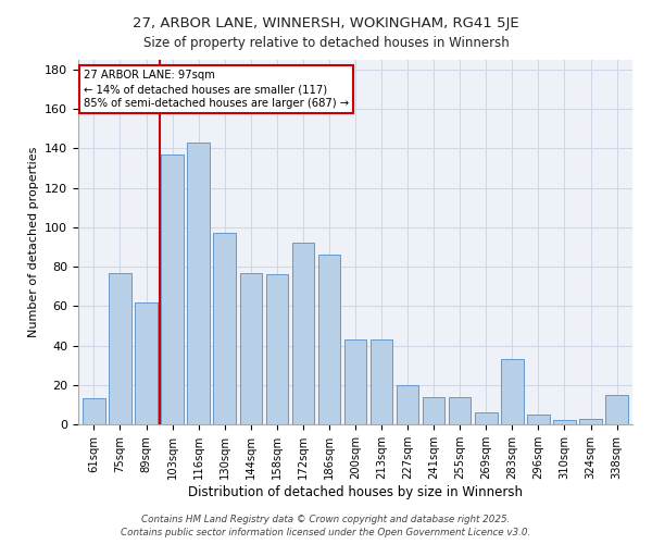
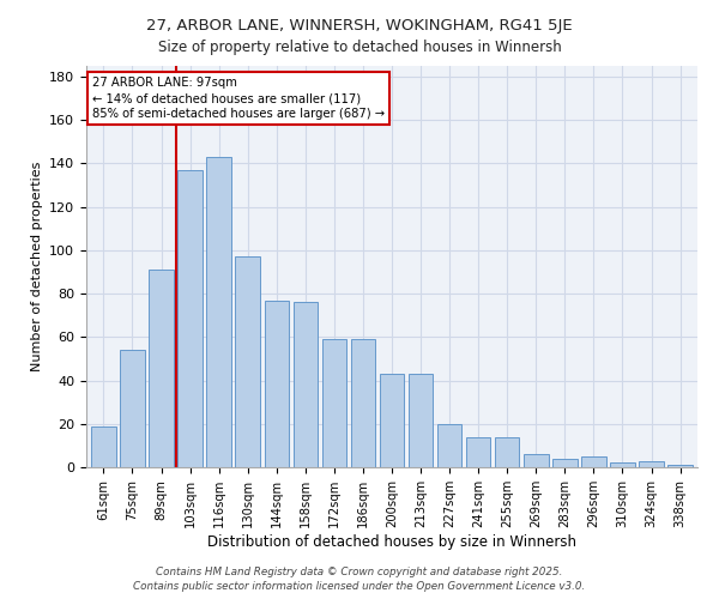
61sqm: 13 -> 19
75sqm: 77 -> 54
89sqm: 62 -> 91
172sqm: 92 -> 59
186sqm: 86 -> 59
283sqm: 33 -> 4
338sqm: 15 -> 1
